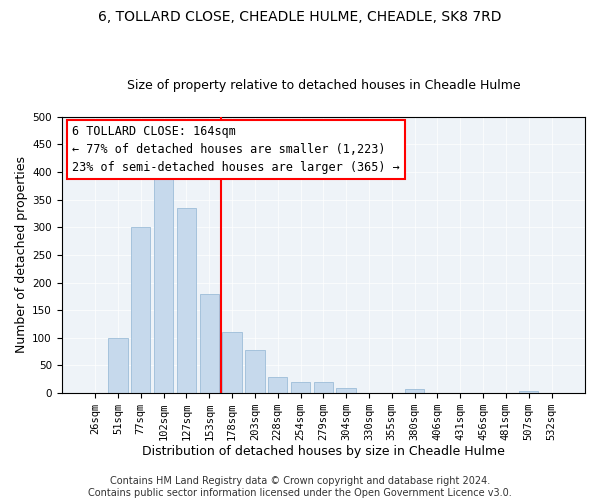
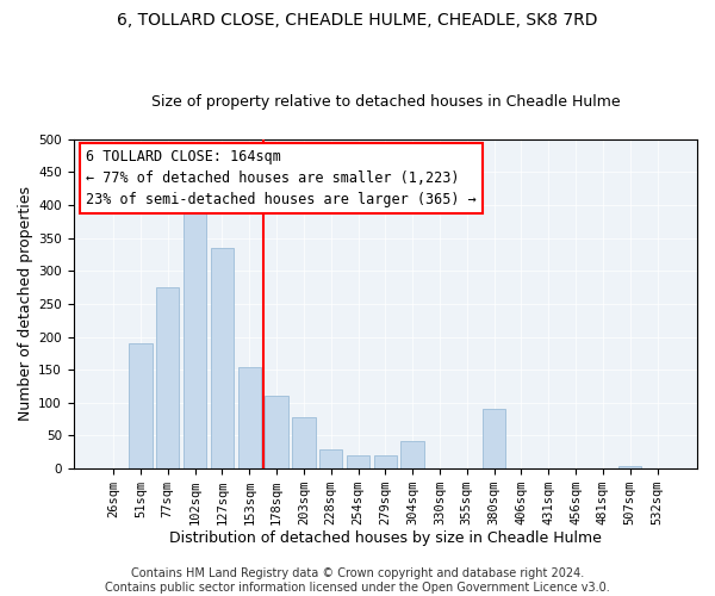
51sqm: 100 -> 190
77sqm: 300 -> 276
153sqm: 180 -> 154
304sqm: 10 -> 42
380sqm: 7 -> 90
